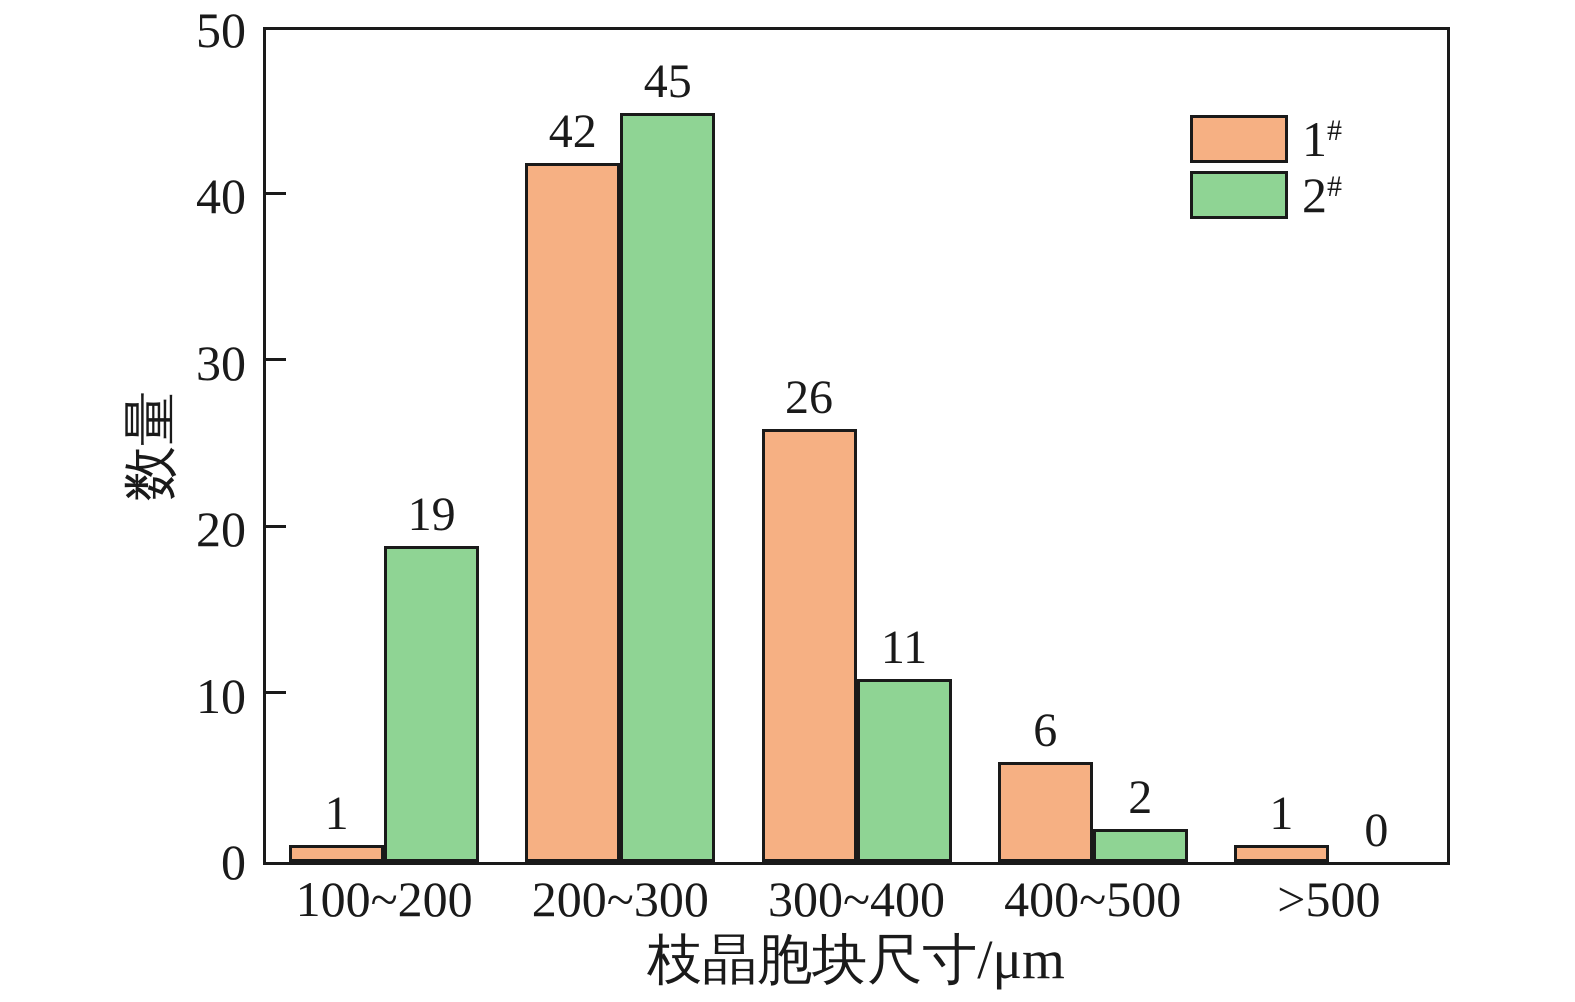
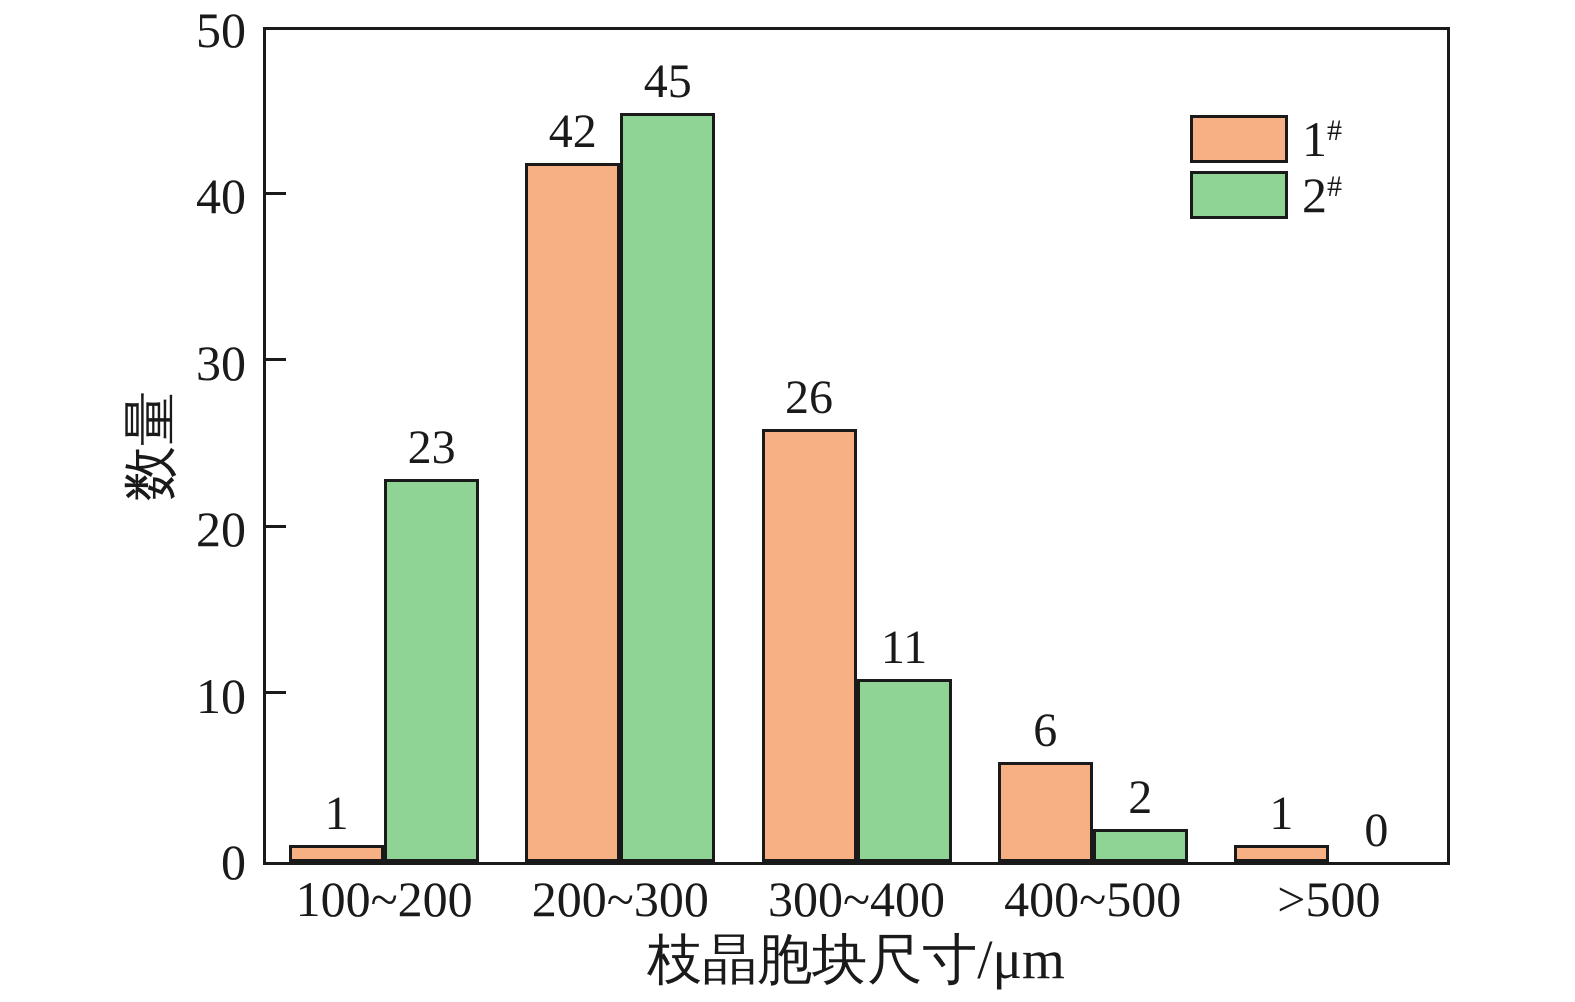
2#/100~200: 19 -> 23
